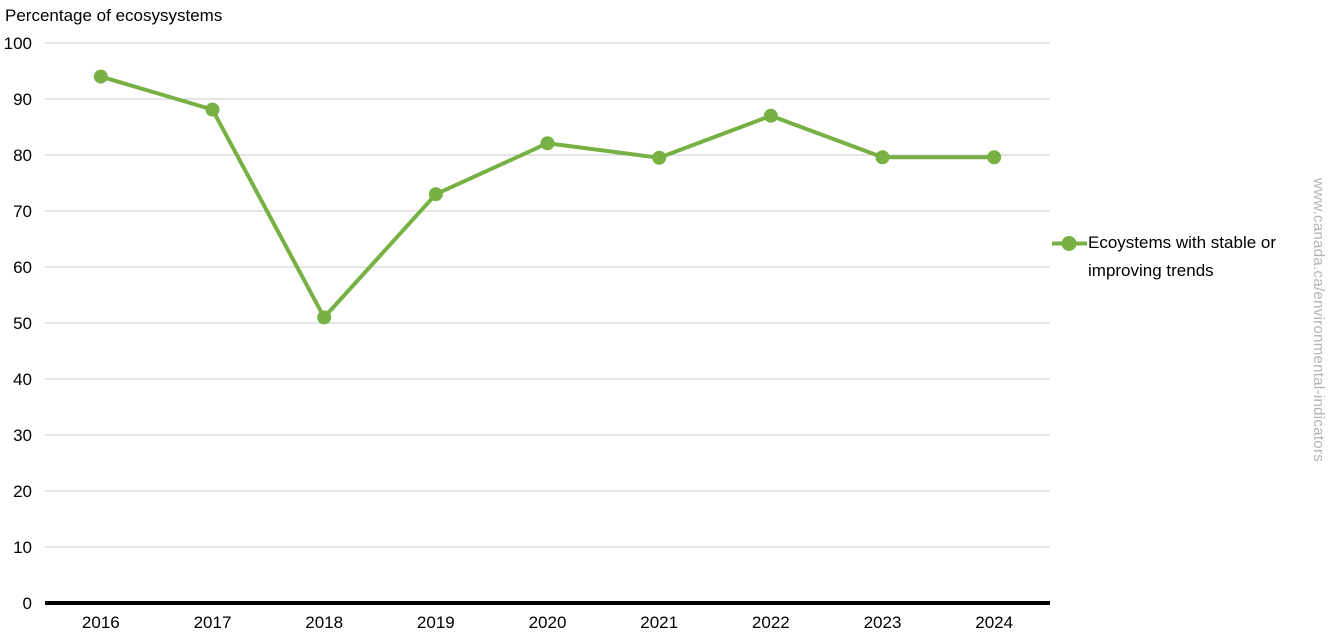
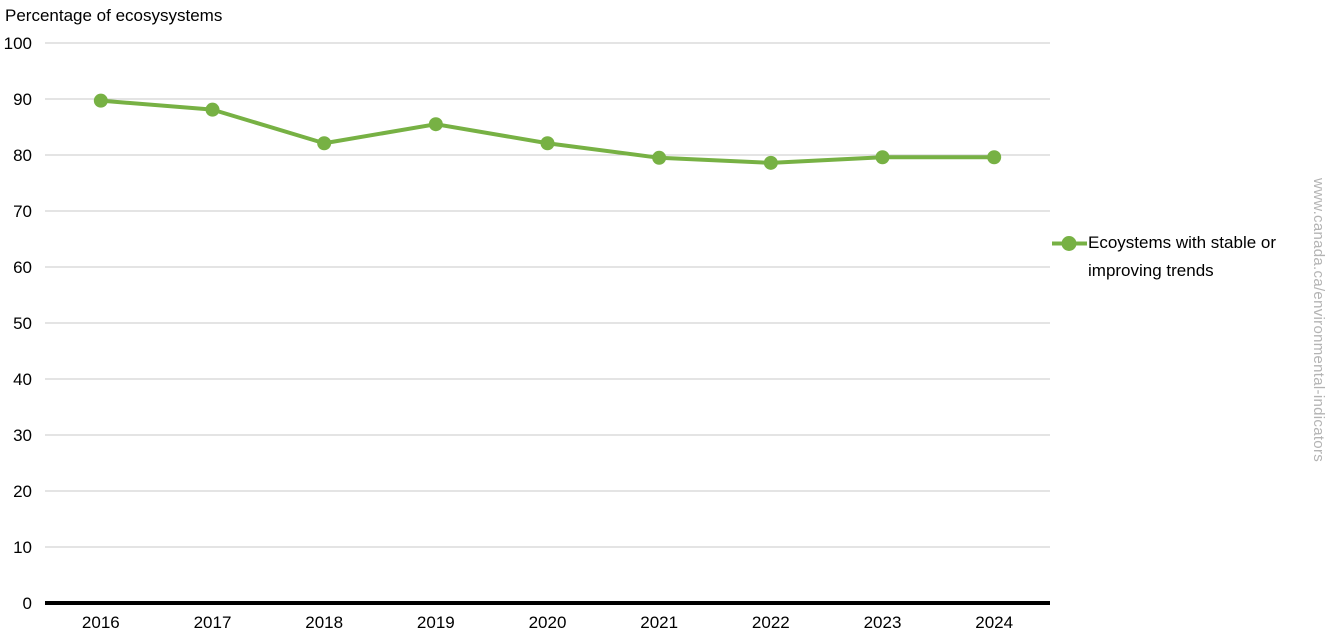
2016: 94 -> 90
2018: 51 -> 82
2019: 73 -> 86
2022: 87 -> 79
